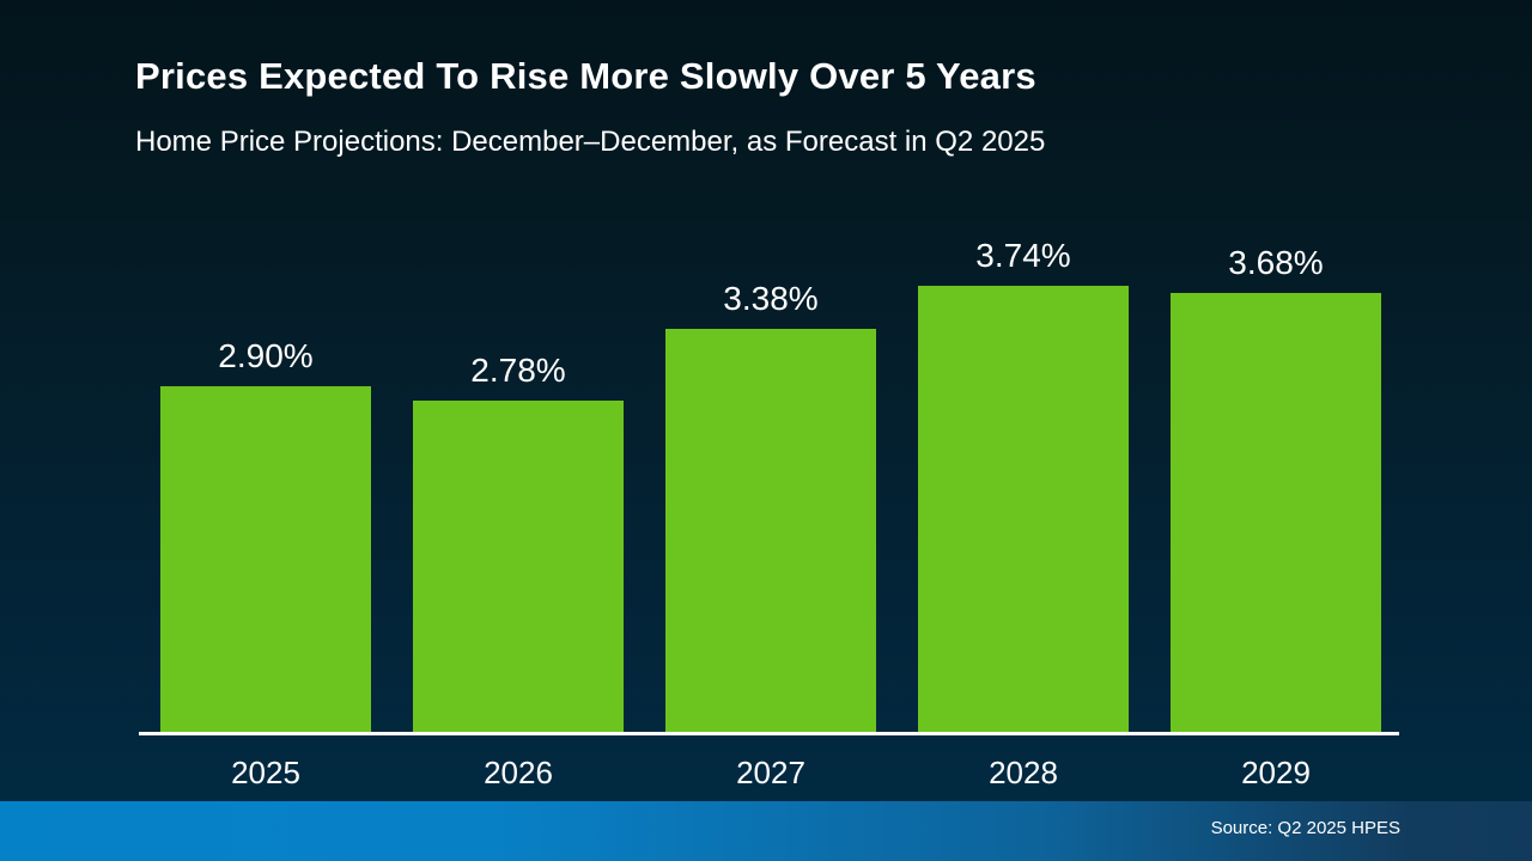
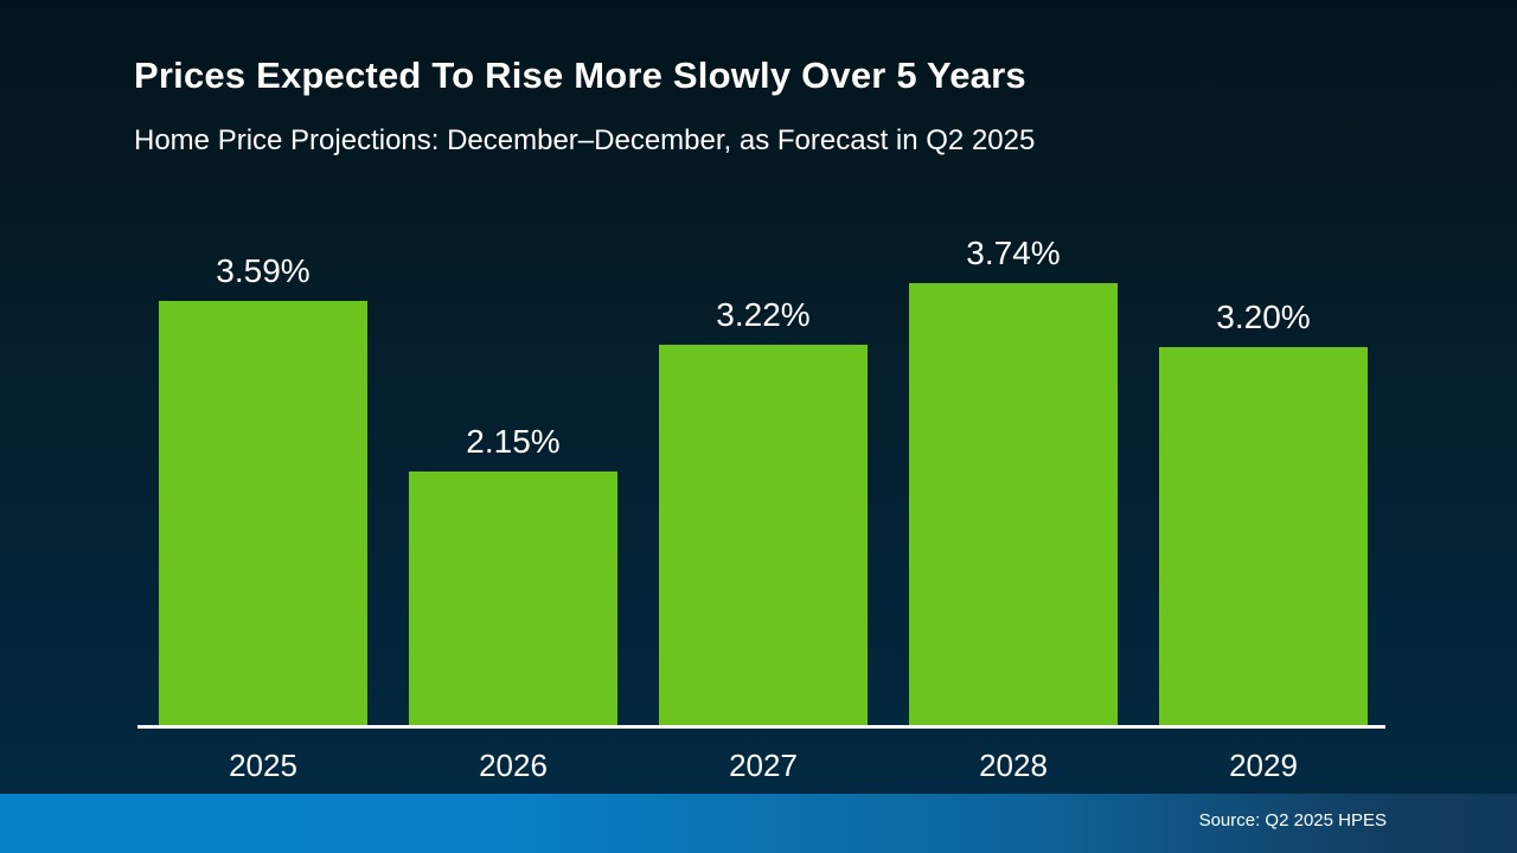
2025: 2.90% -> 3.59%
2026: 2.78% -> 2.15%
2027: 3.38% -> 3.22%
2029: 3.68% -> 3.20%
